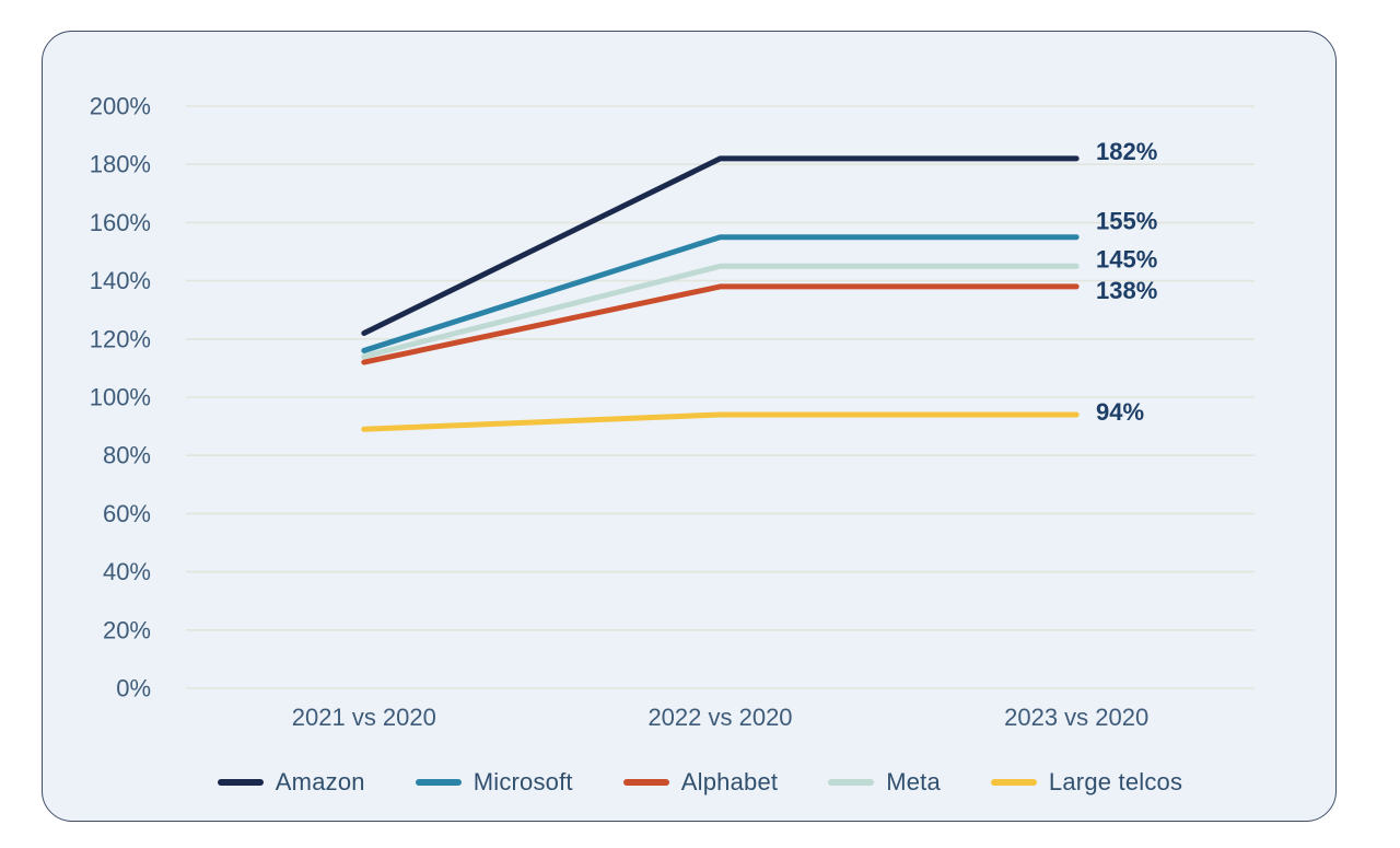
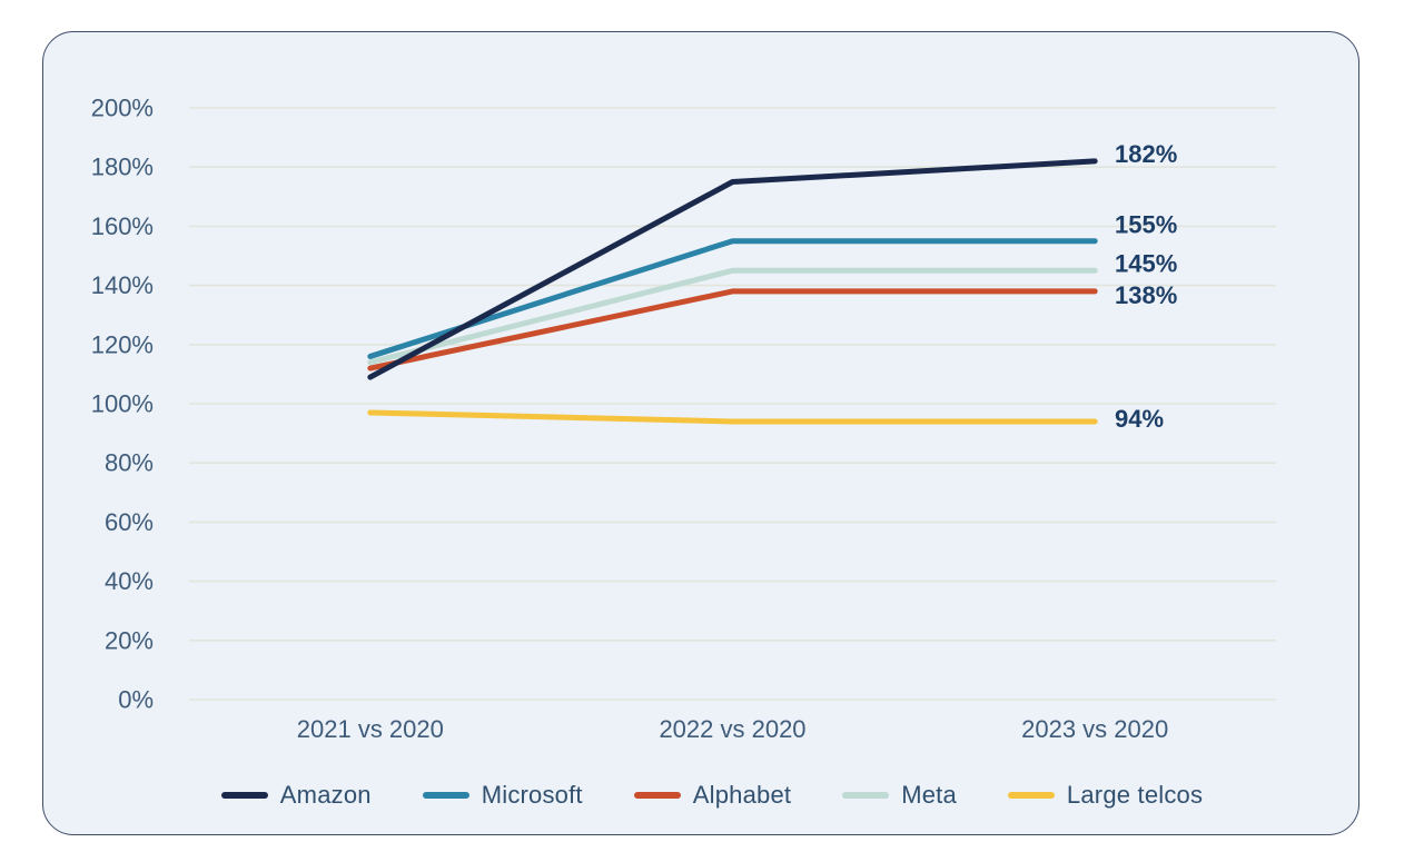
Amazon/2021 vs 2020: 122% -> 109%
Large telcos/2021 vs 2020: 89% -> 97%
Amazon/2022 vs 2020: 182% -> 175%
